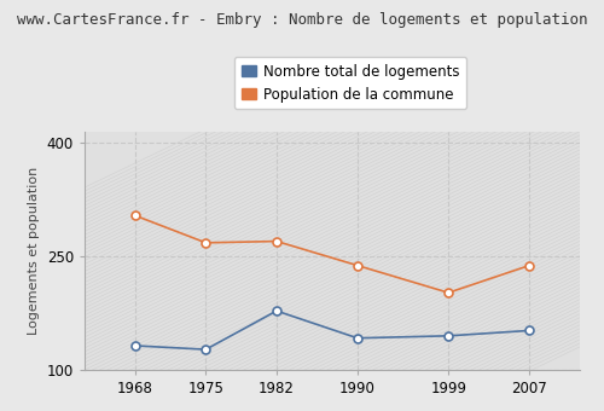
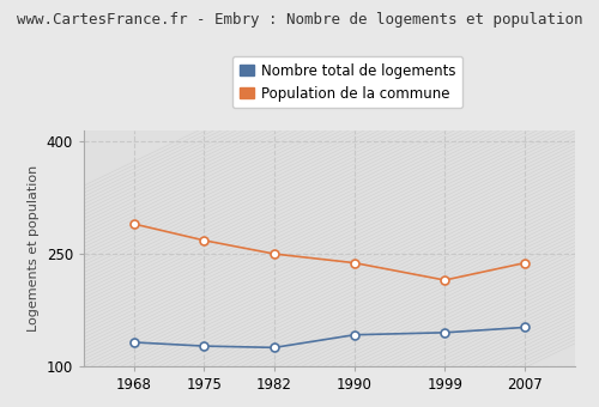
Population de la commune/1968: 304 -> 290
Nombre total de logements/1982: 178 -> 125
Population de la commune/1982: 270 -> 250
Population de la commune/1999: 202 -> 215
